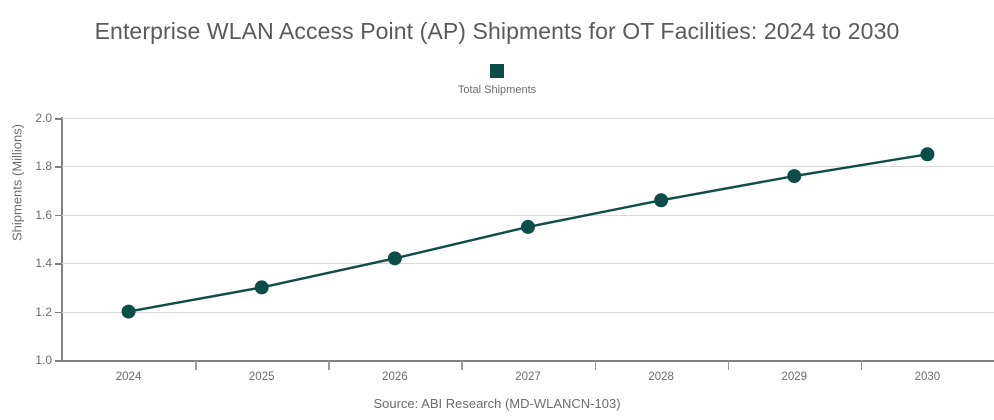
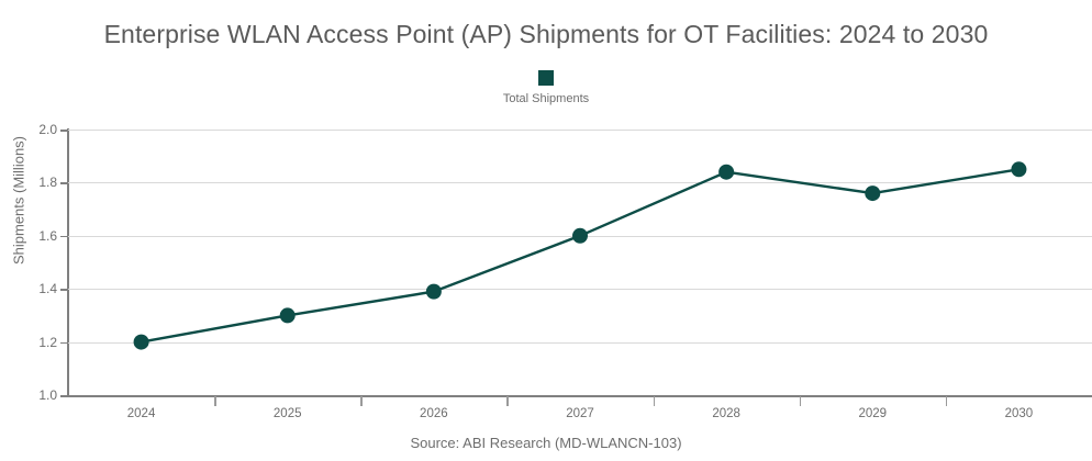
2026: 1.42 -> 1.39
2027: 1.55 -> 1.60
2028: 1.66 -> 1.84
